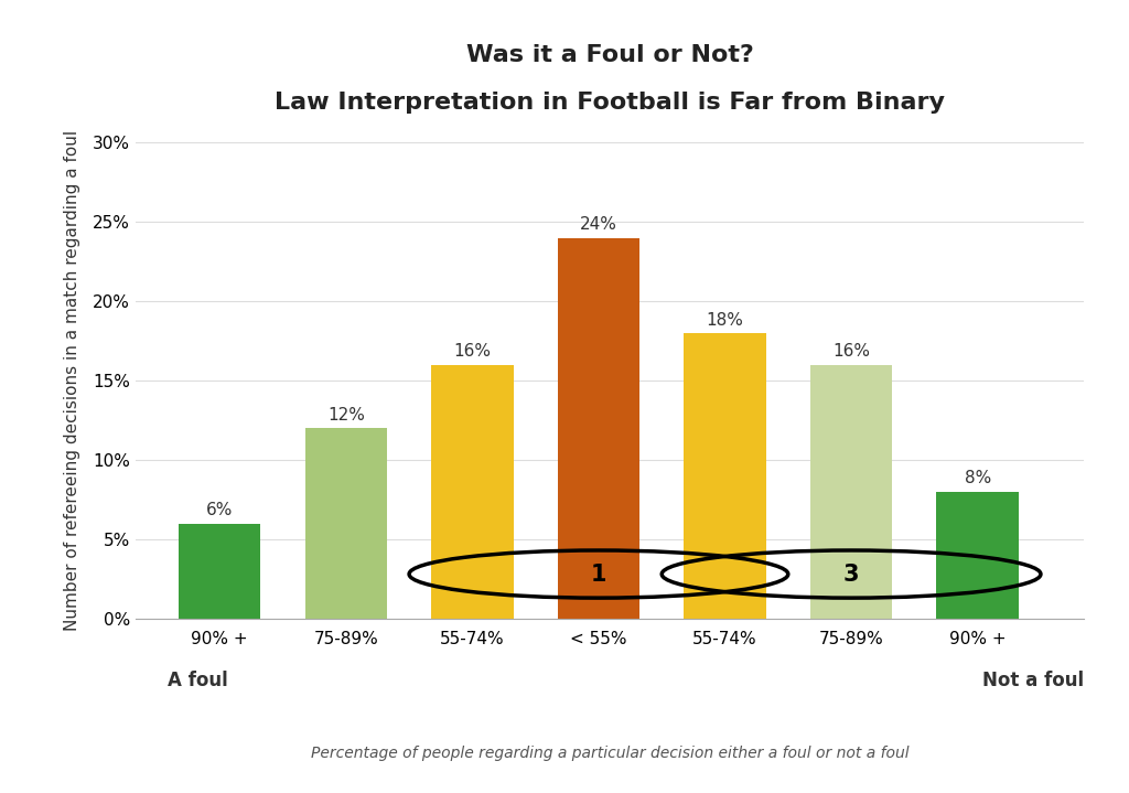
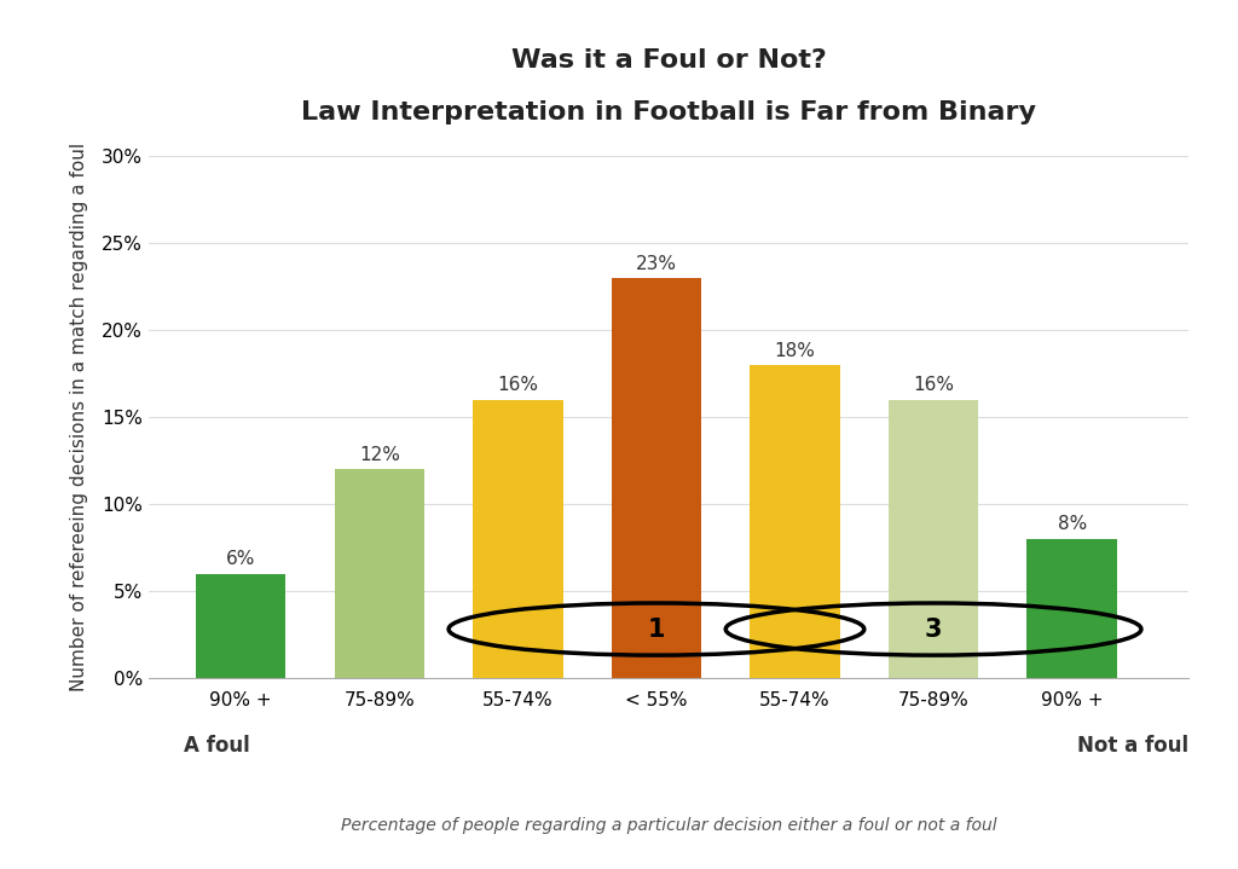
< 55%: 24% -> 23%
